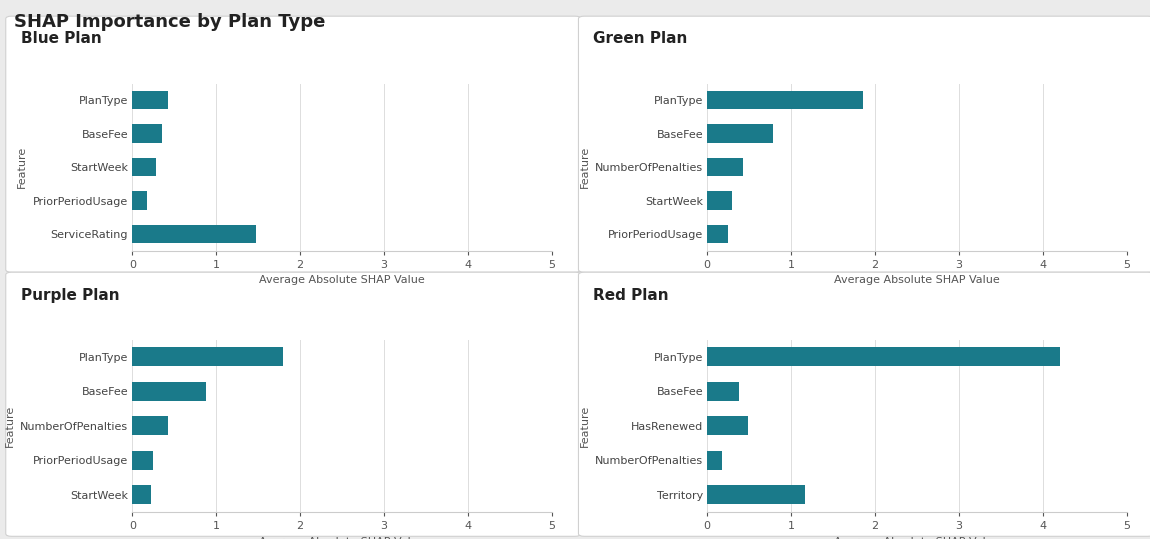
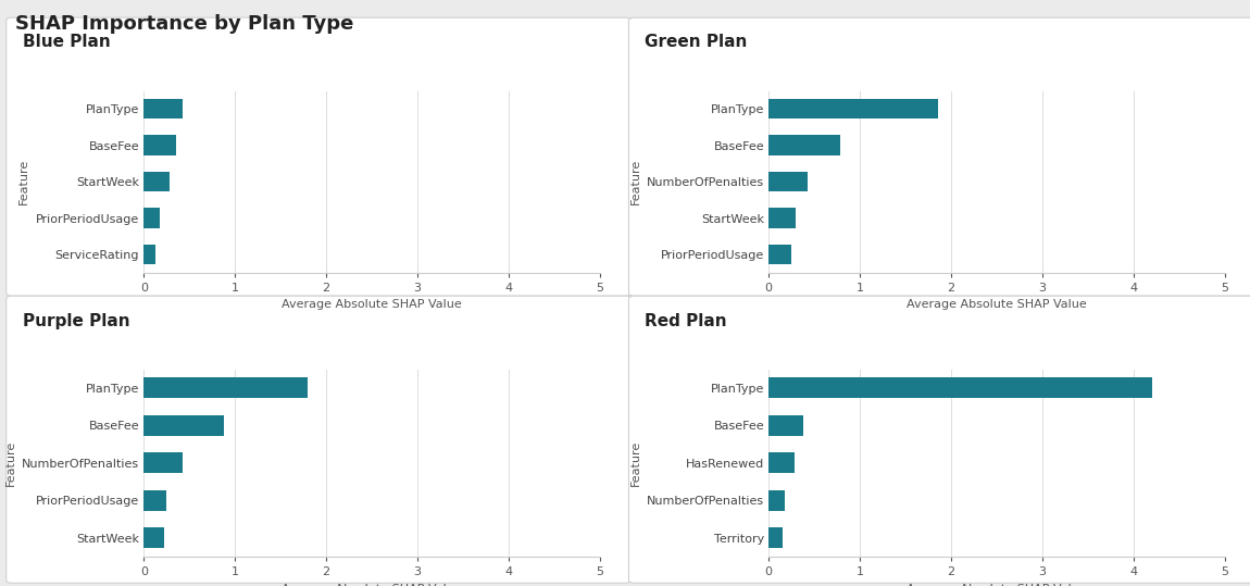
ServiceRating: 1.48 -> 0.13
HasRenewed: 0.48 -> 0.28
Territory: 1.16 -> 0.15
